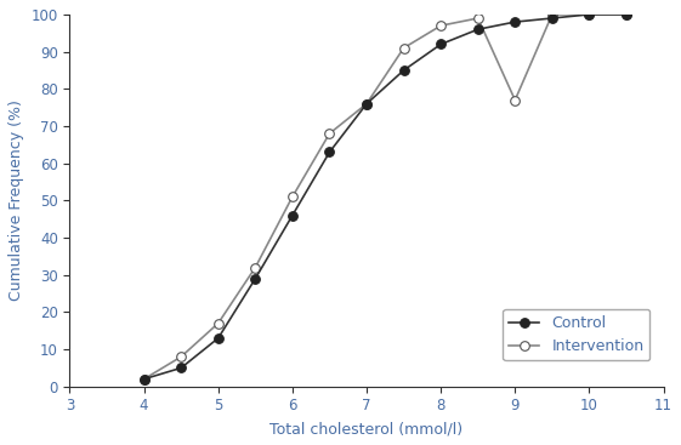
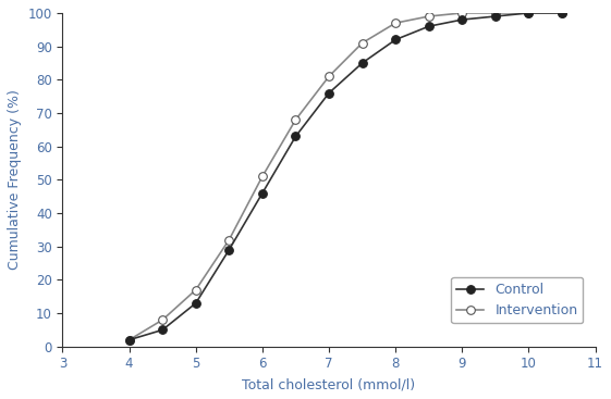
Intervention/7: 76 -> 81
Intervention/9: 77 -> 100
